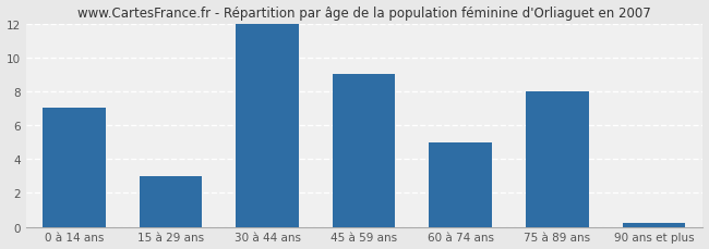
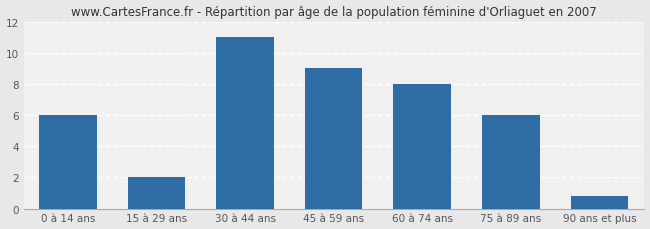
0 à 14 ans: 7.0 -> 6.0
15 à 29 ans: 3.0 -> 2.0
30 à 44 ans: 12.0 -> 11.0
60 à 74 ans: 5.0 -> 8.0
75 à 89 ans: 8.0 -> 6.0
90 ans et plus: 0.2 -> 0.8
